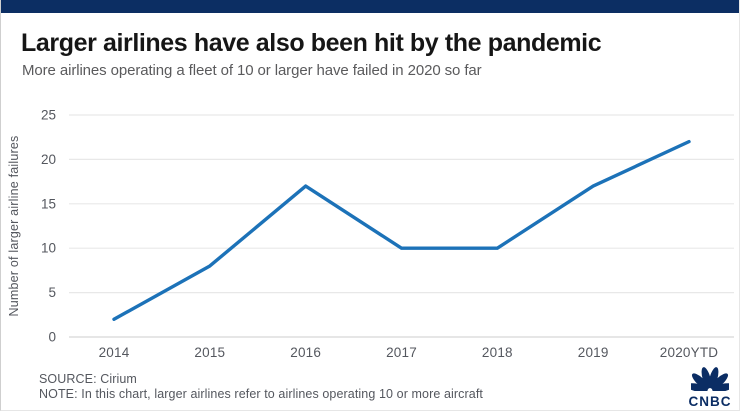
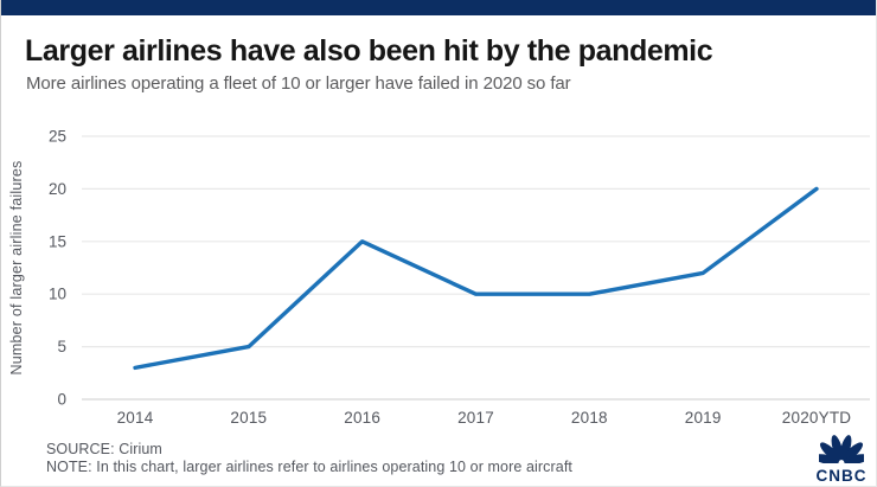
2014: 2 -> 3
2015: 8 -> 5
2016: 17 -> 15
2019: 17 -> 12
2020YTD: 22 -> 20
